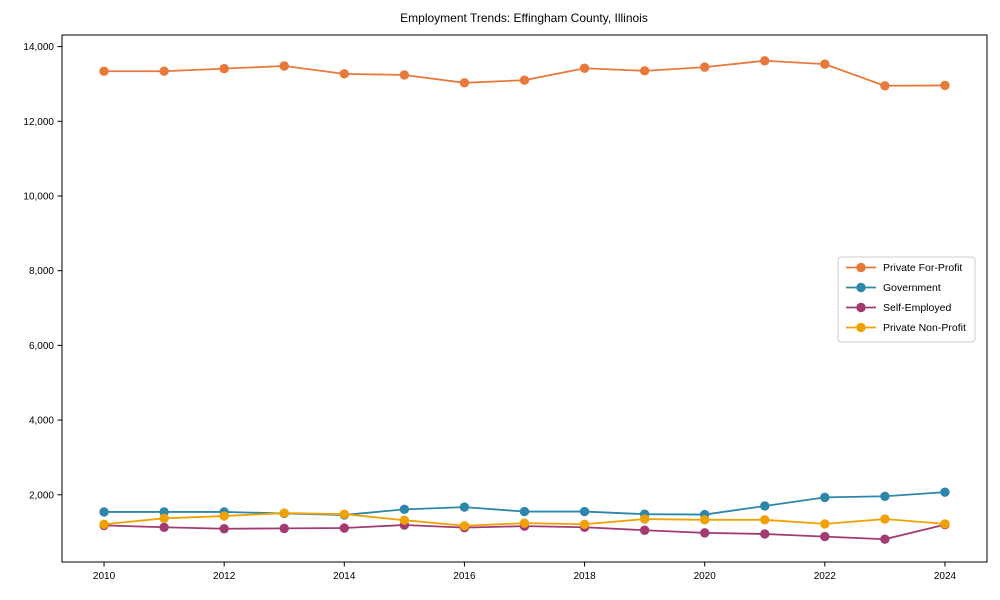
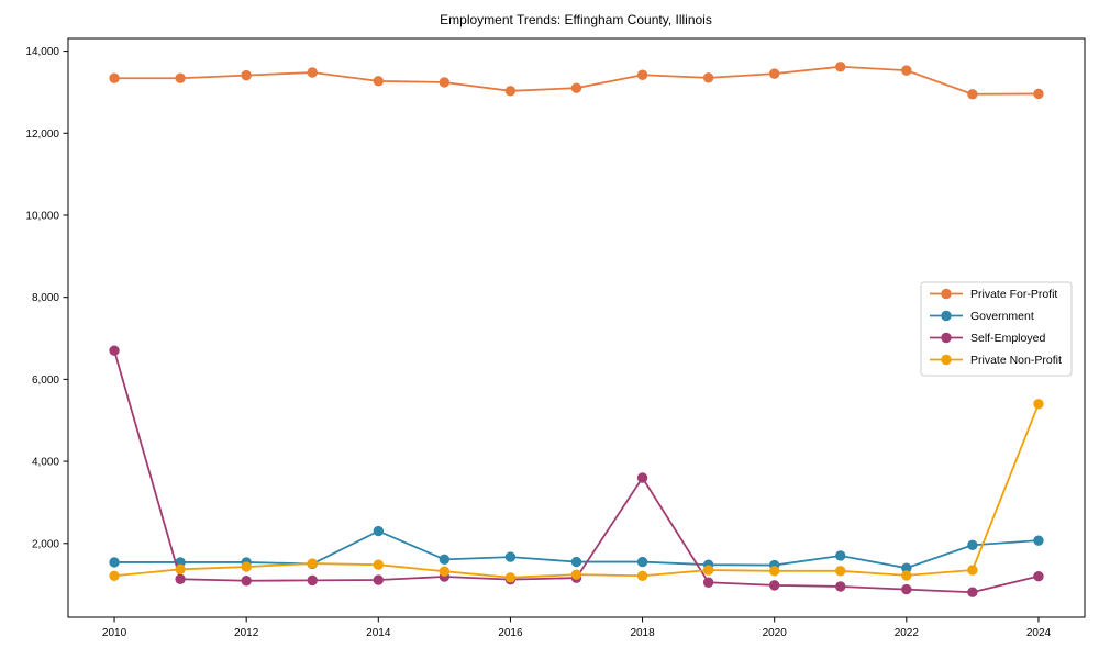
Self-Employed/2010: 1200 -> 6700
Government/2014: 1500 -> 2300
Self-Employed/2018: 1100 -> 3600
Government/2022: 1900 -> 1400
Private Non-Profit/2024: 1200 -> 5400
